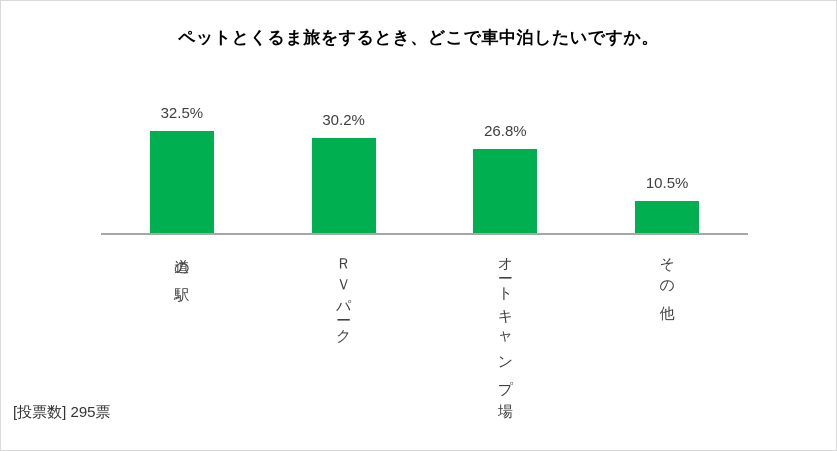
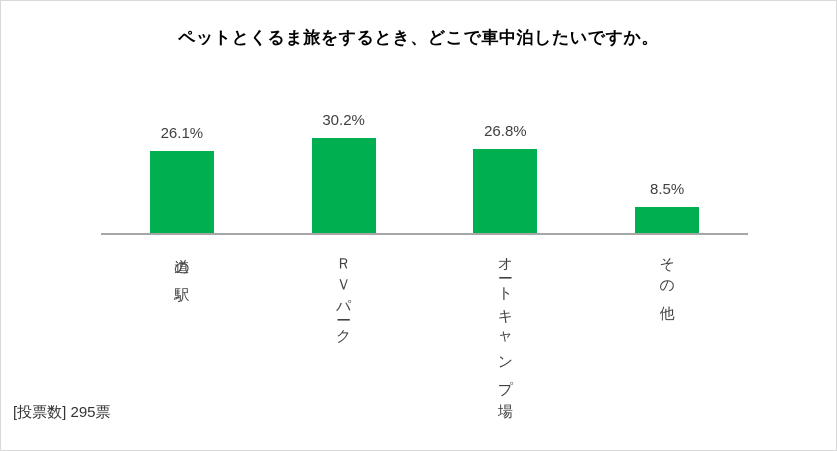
道の駅: 32.5% -> 26.1%
その他: 10.5% -> 8.5%
